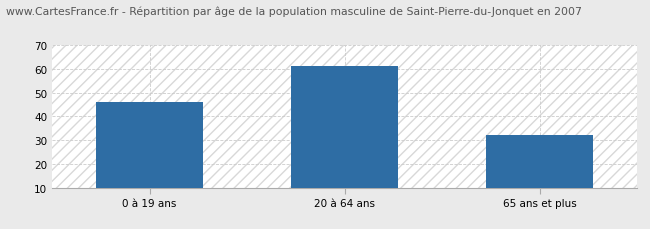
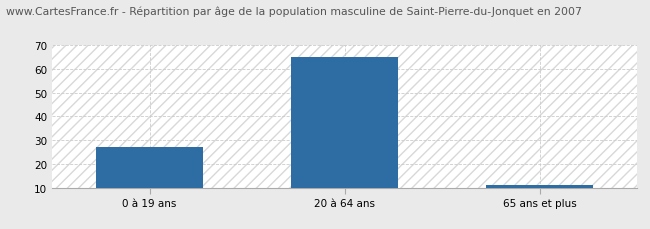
0 à 19 ans: 46 -> 27
20 à 64 ans: 61 -> 65
65 ans et plus: 32 -> 11
